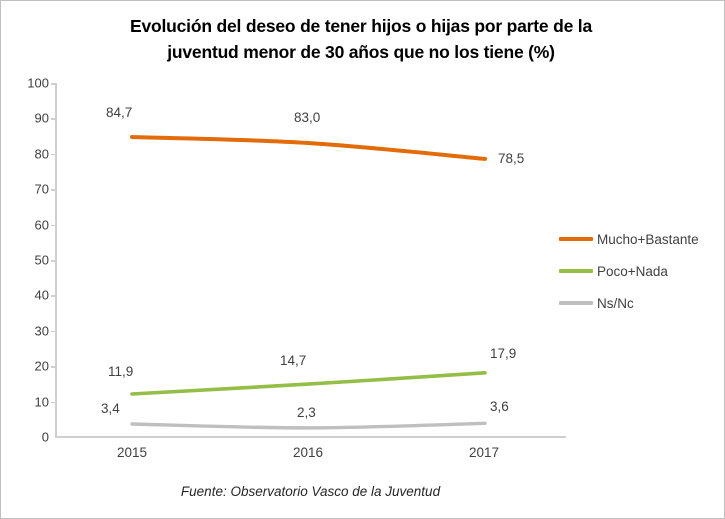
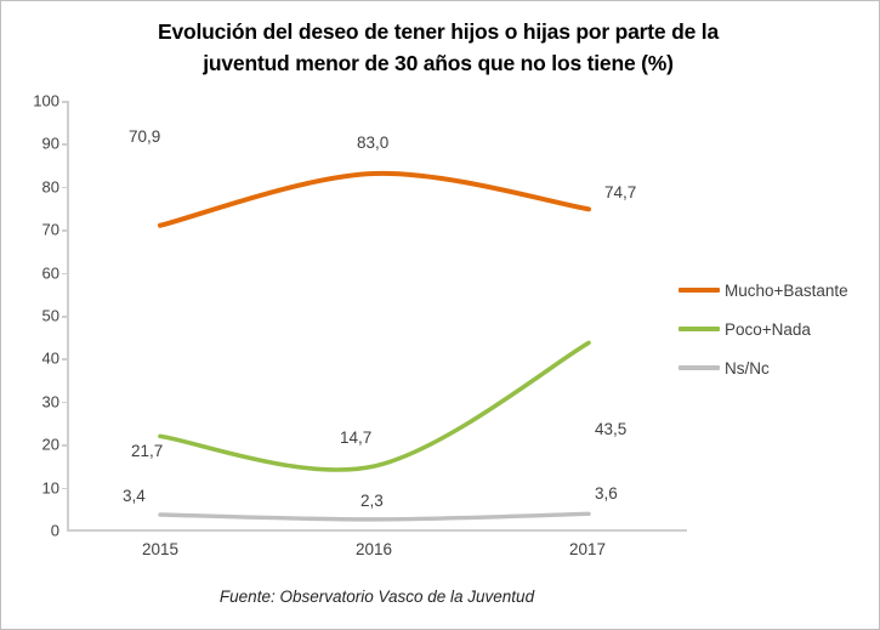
Mucho+Bastante/2015: 84,7 -> 70,9
Poco+Nada/2015: 11,9 -> 21,7
Mucho+Bastante/2017: 78,5 -> 74,7
Poco+Nada/2017: 17,9 -> 43,5
